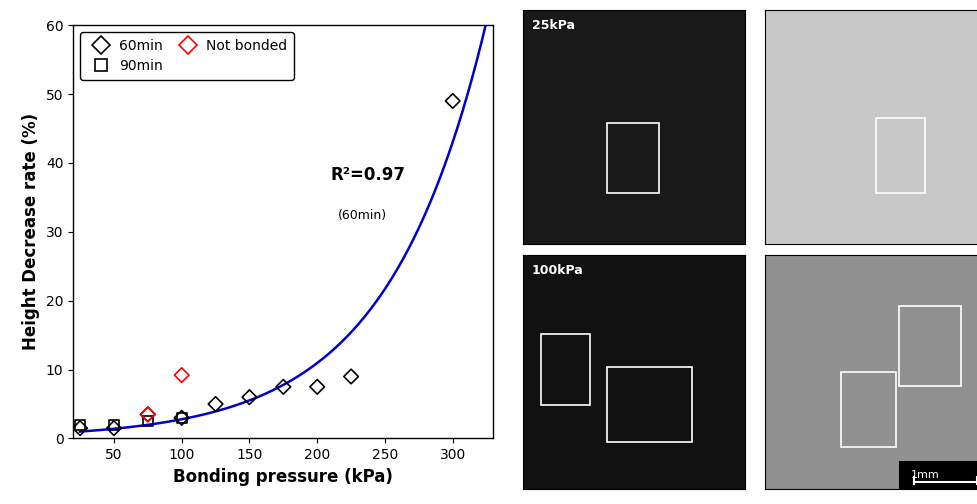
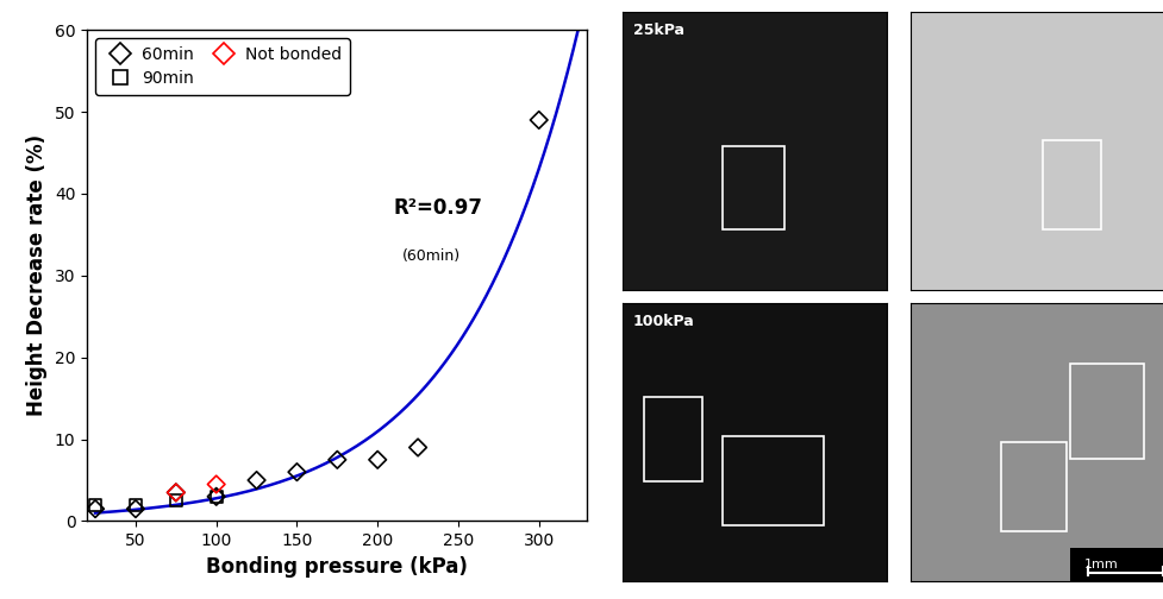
Not bonded/100: 9.2 -> 4.5
